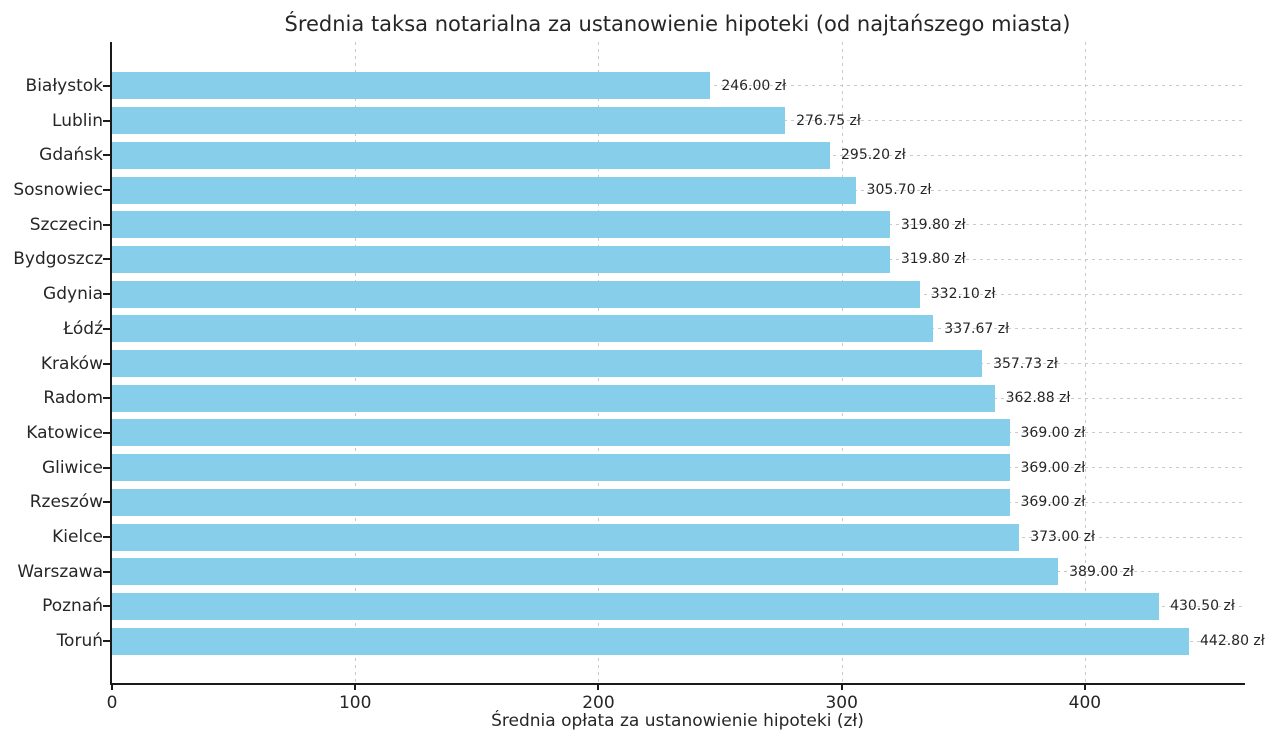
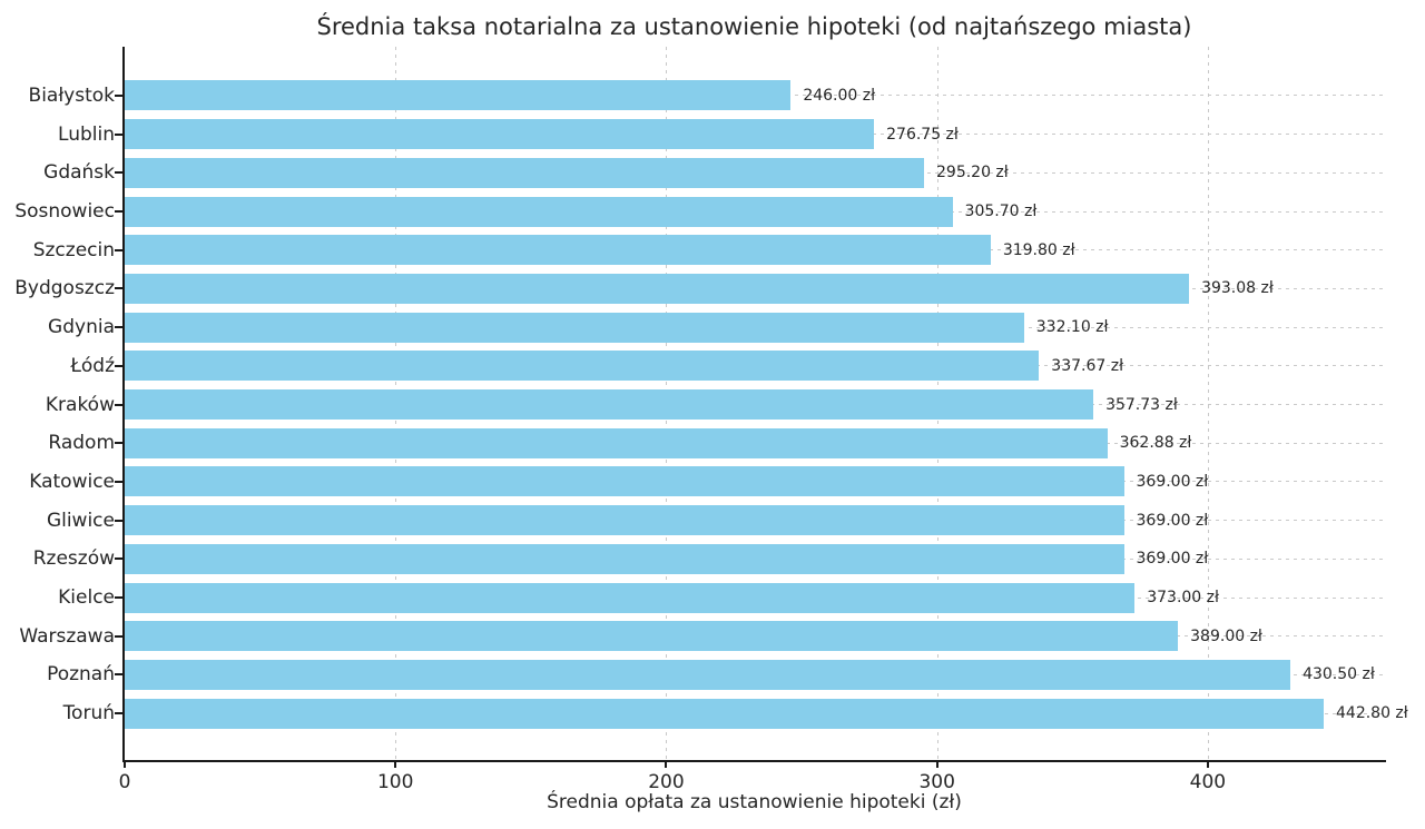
Bydgoszcz: 319.80 -> 393.08
